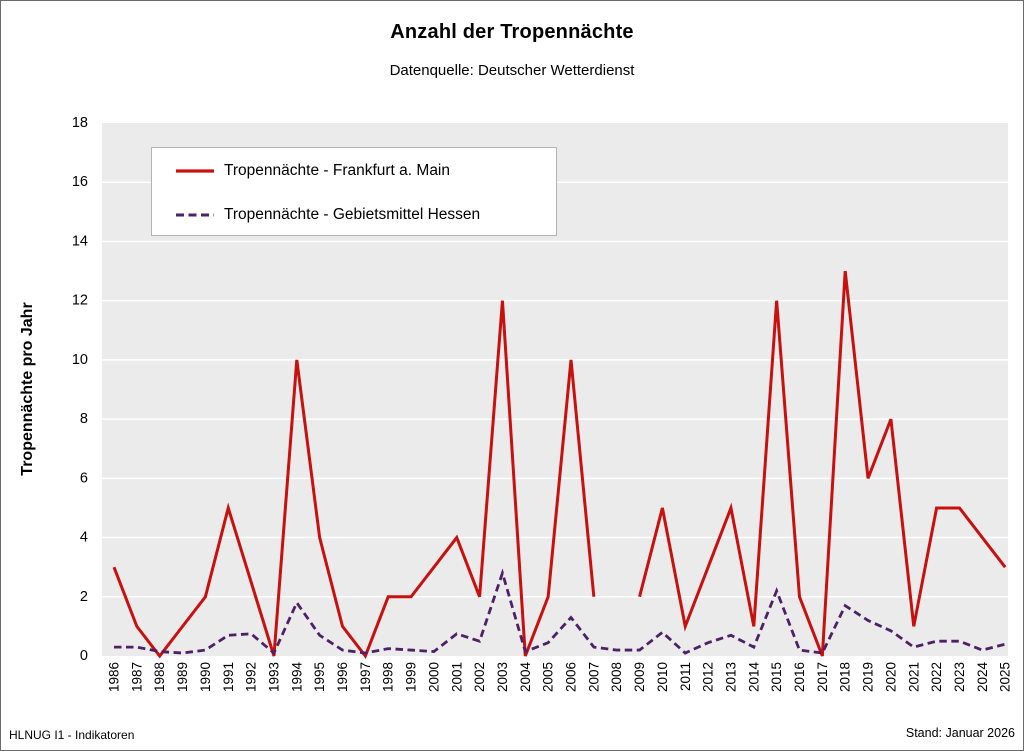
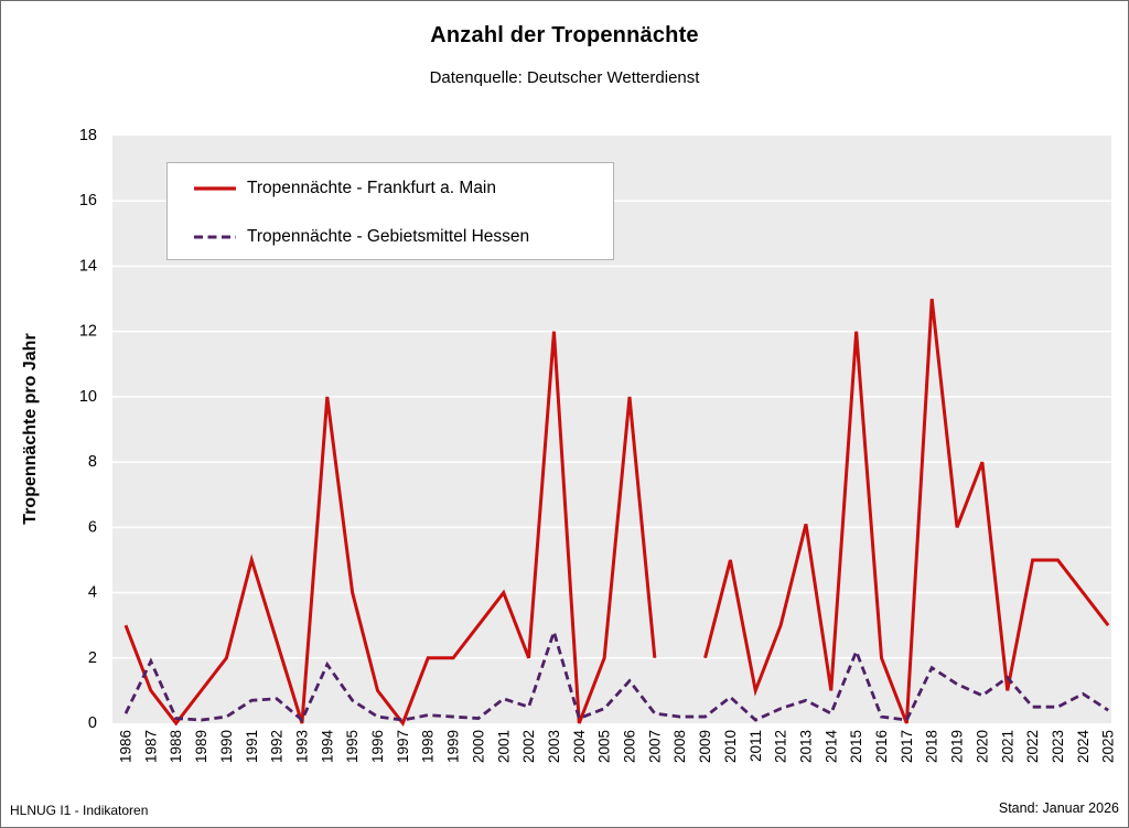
Tropennächte - Gebietsmittel Hessen/1987: 0.3 -> 1.9
Tropennächte - Frankfurt a. Main/2013: 5.0 -> 6.1
Tropennächte - Gebietsmittel Hessen/2021: 0.3 -> 1.4
Tropennächte - Gebietsmittel Hessen/2024: 0.2 -> 0.9
